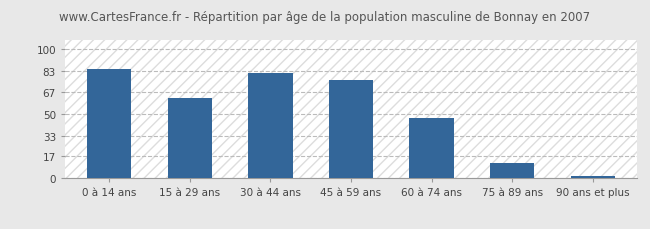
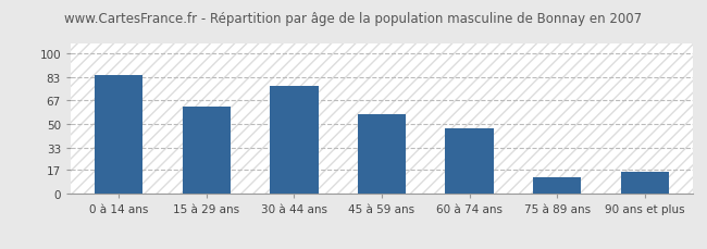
30 à 44 ans: 82 -> 77
45 à 59 ans: 76 -> 57
90 ans et plus: 2 -> 16
